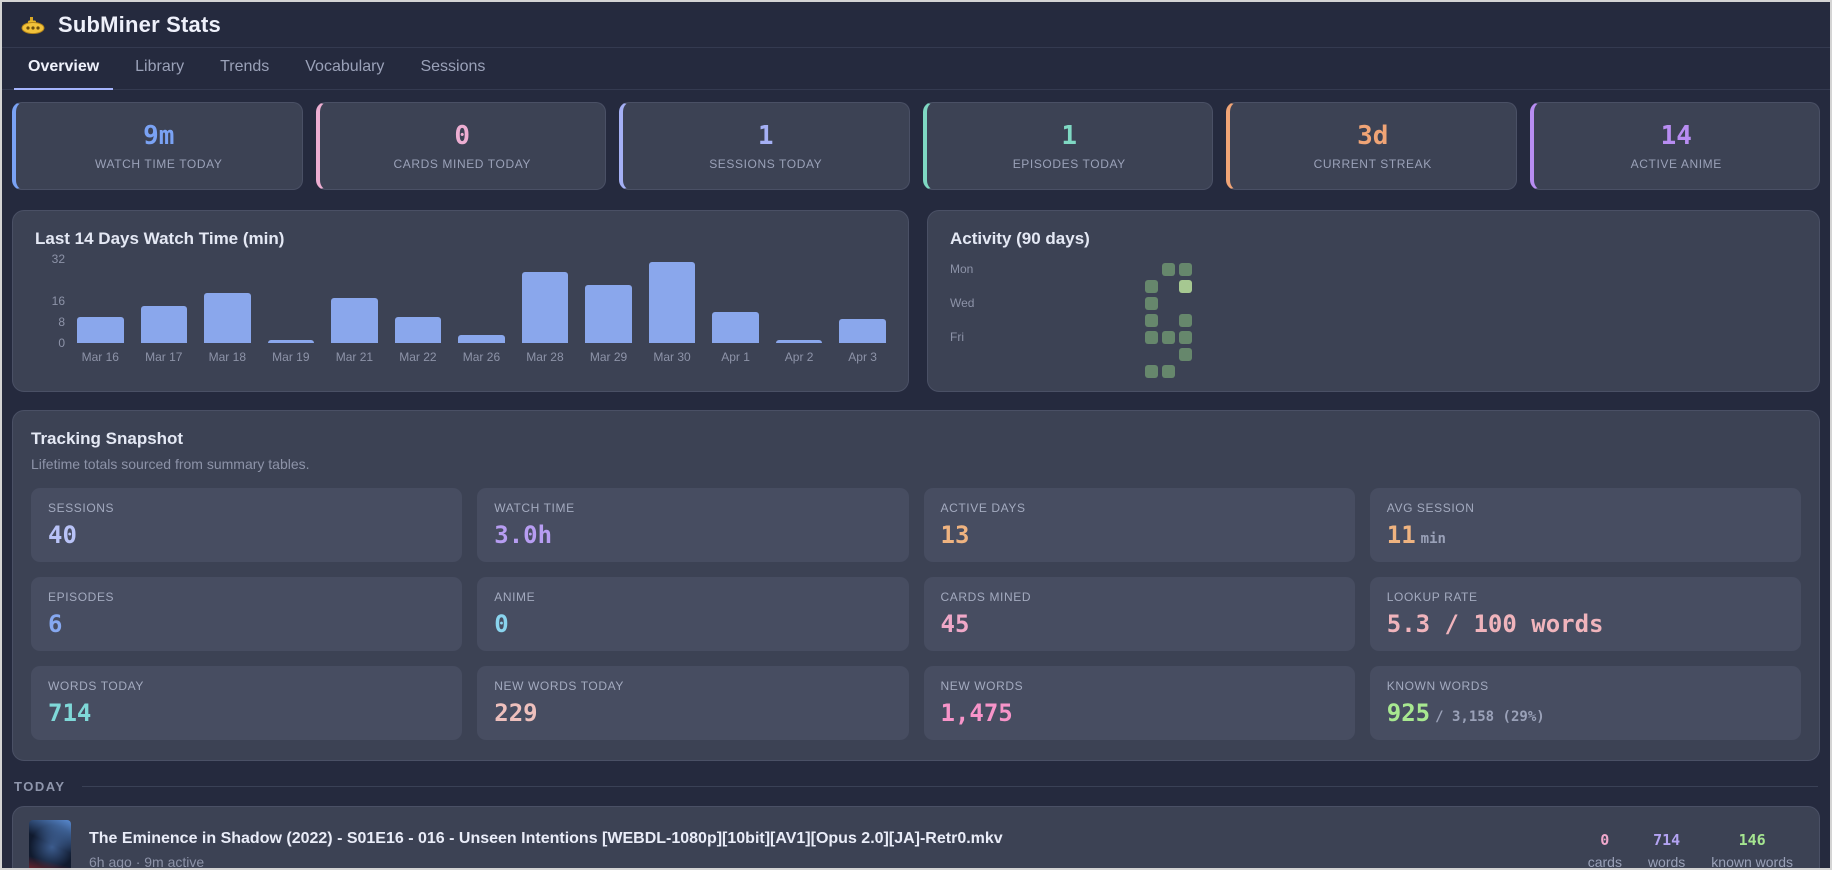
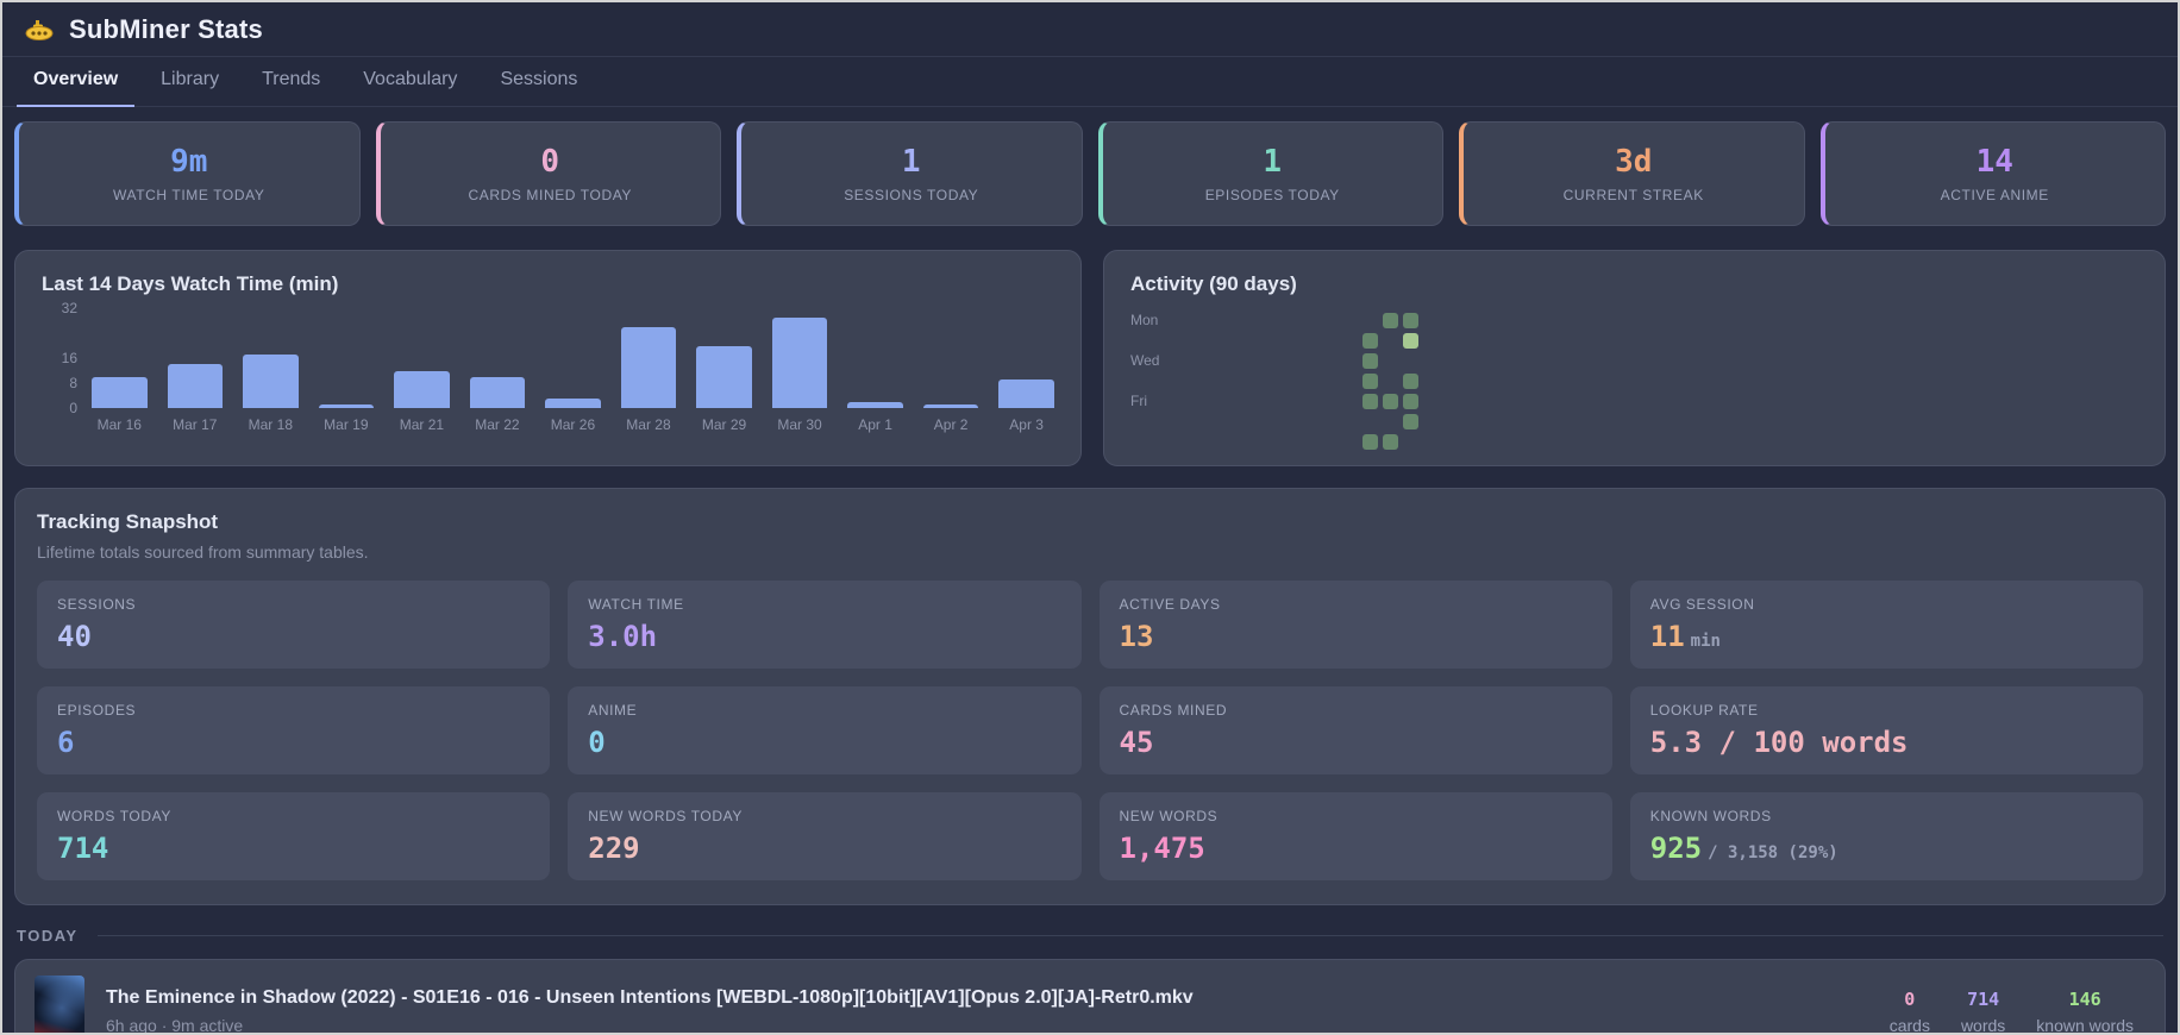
Mar 18: 19 -> 17
Mar 21: 17 -> 12
Mar 28: 27 -> 26
Mar 29: 22 -> 20
Mar 30: 31 -> 29
Apr 1: 12 -> 2
